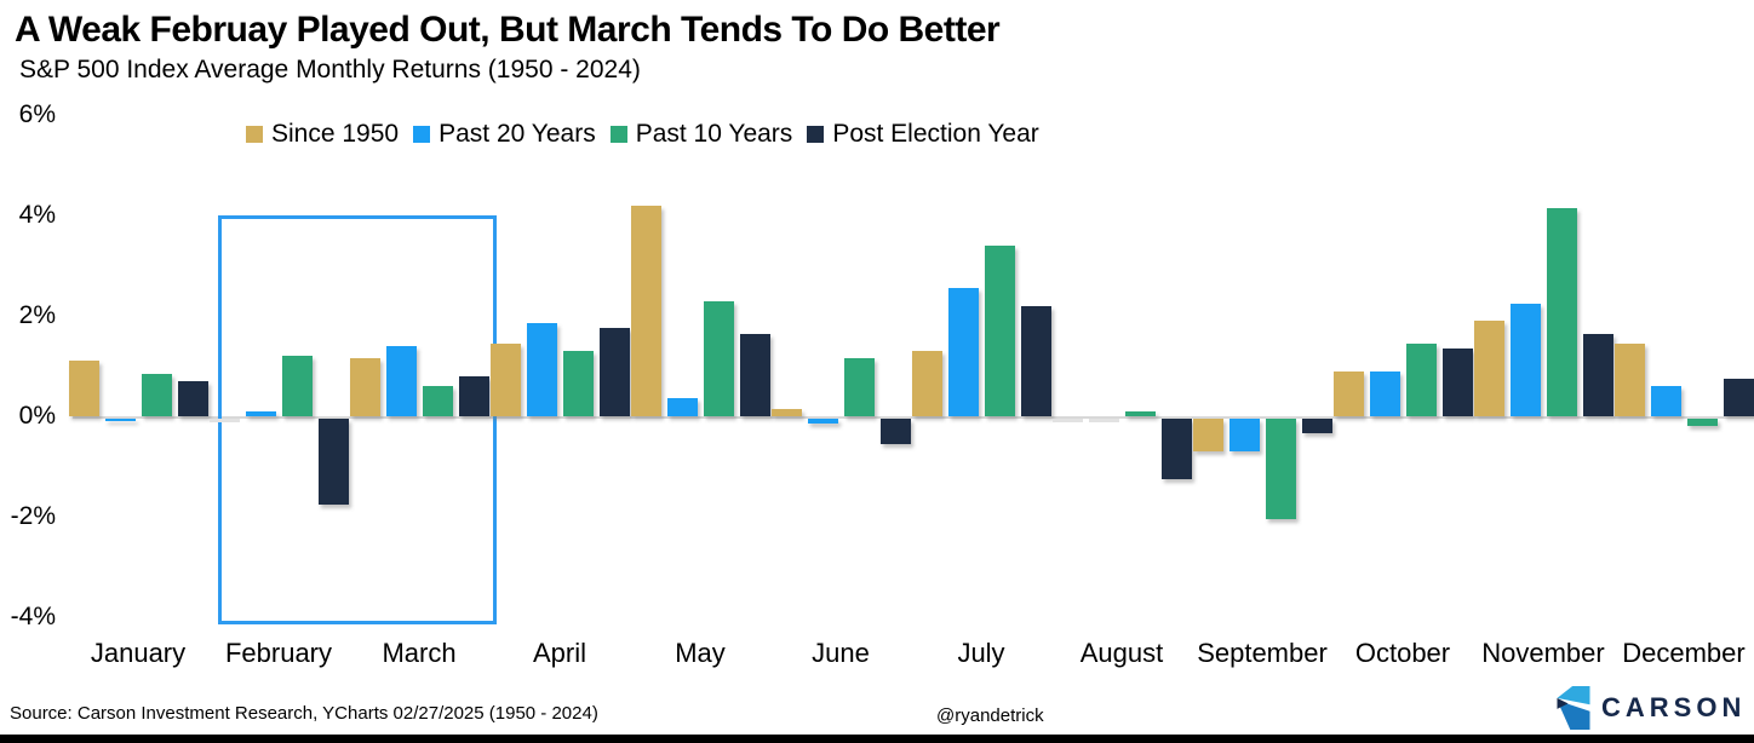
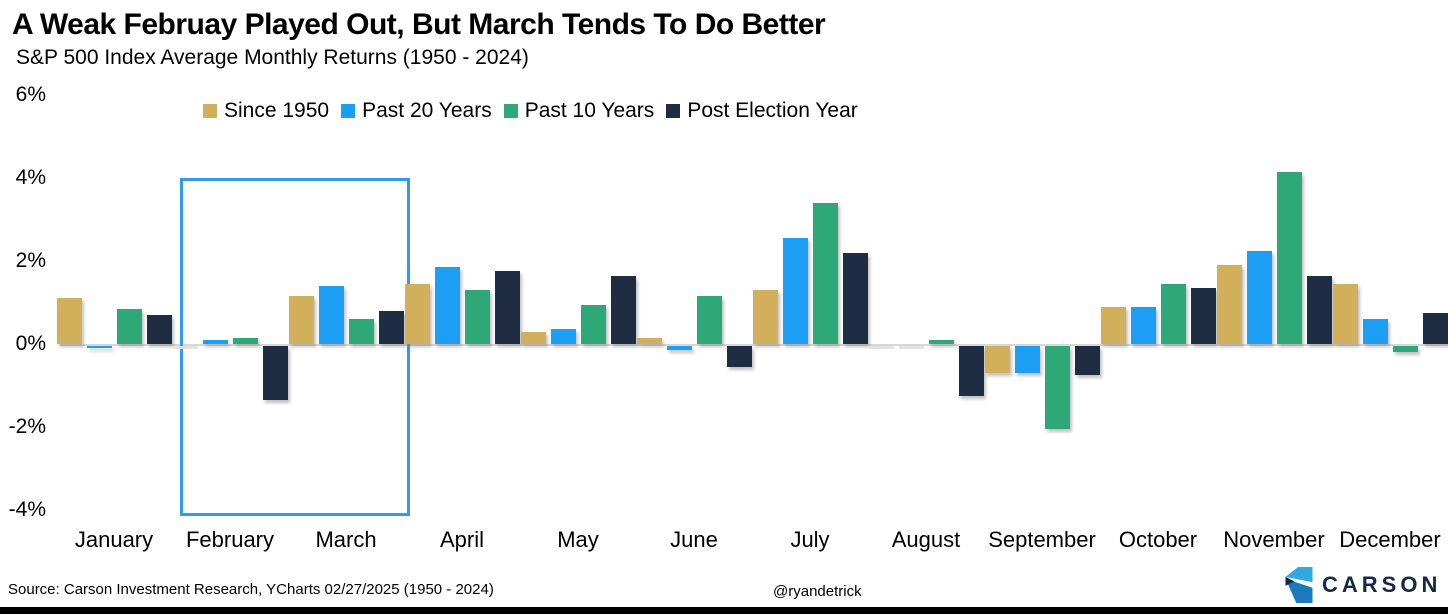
Past 10 Years/February: 1.2% -> 0.1%
Post Election Year/February: -1.7% -> -1.3%
Since 1950/May: 4.2% -> 0.3%
Past 10 Years/May: 2.3% -> 0.9%
Post Election Year/September: -0.3% -> -0.7%
